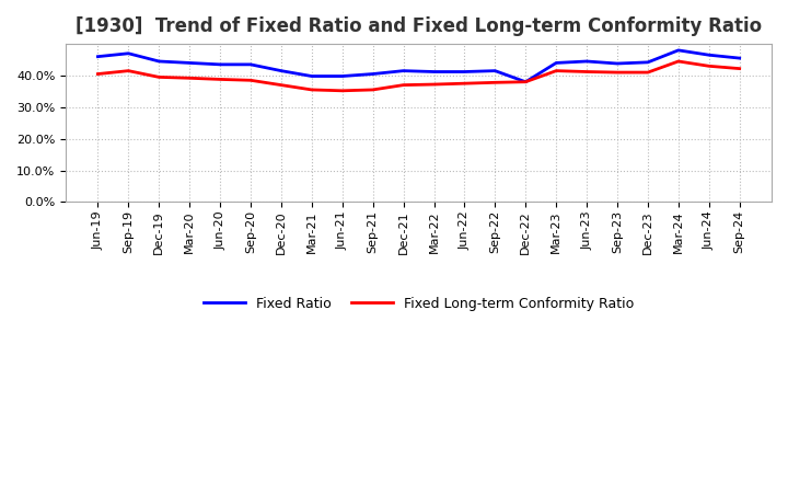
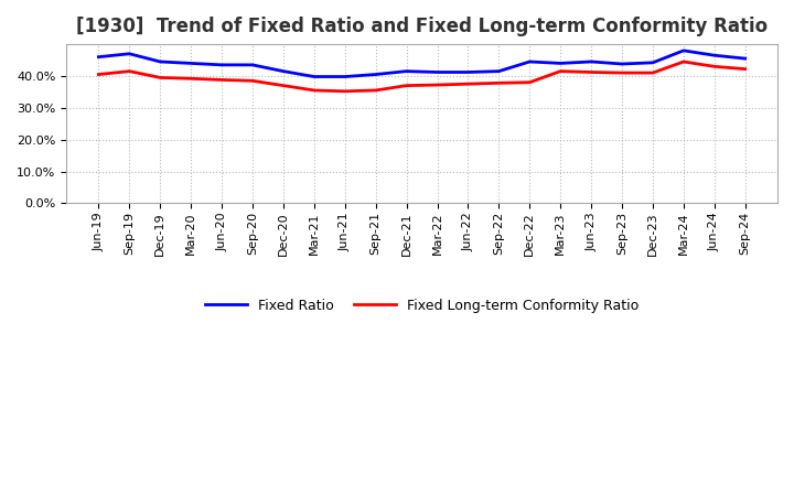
Fixed Ratio/Dec-22: 38.0% -> 44.5%
